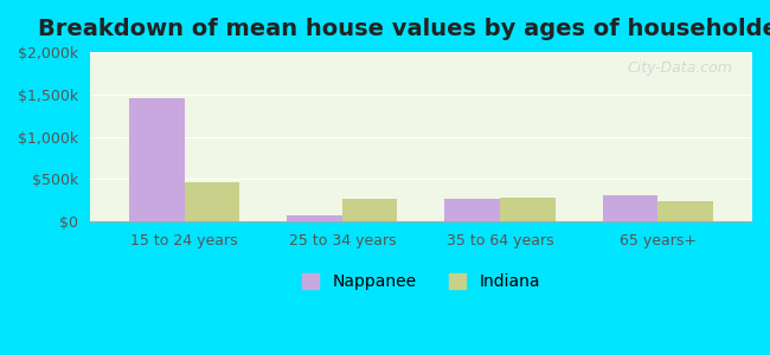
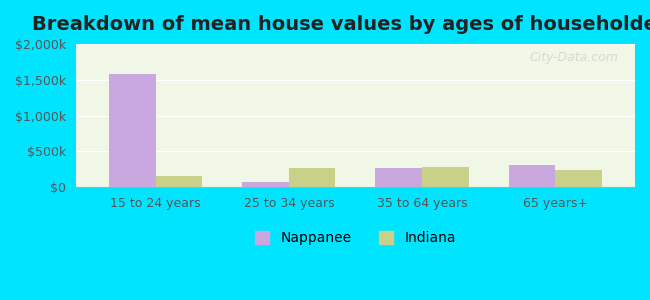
Nappanee/15 to 24 years: $1,460k -> $1,580k
Indiana/15 to 24 years: $460k -> $160k
